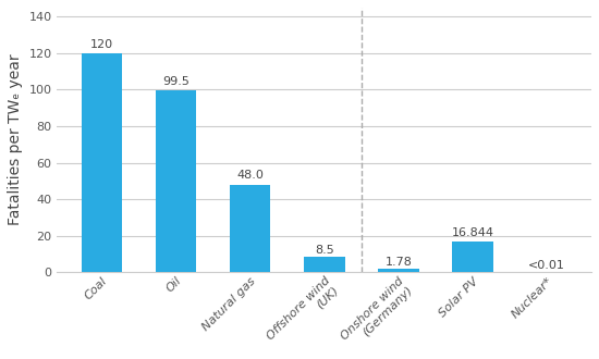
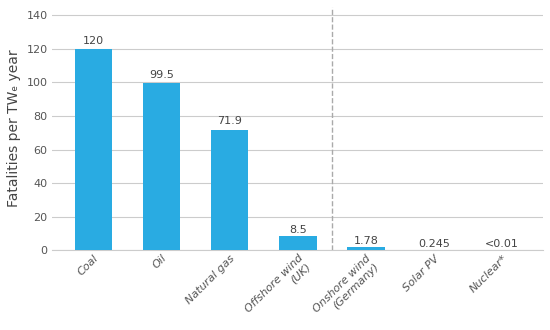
Natural gas: 48.0 -> 71.9
Solar PV: 16.844 -> 0.245
